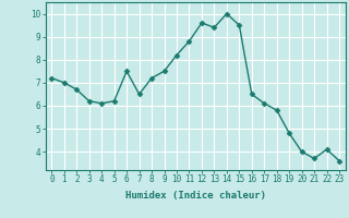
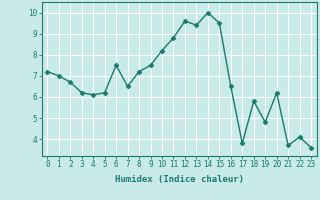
17: 6.1 -> 3.8
20: 4.0 -> 6.2
